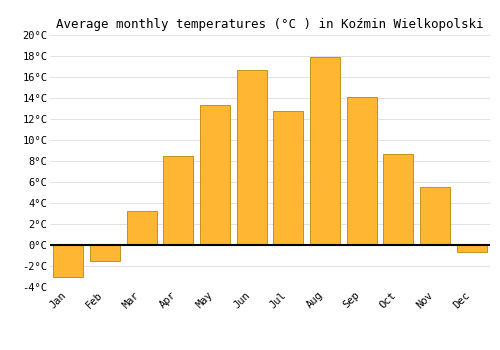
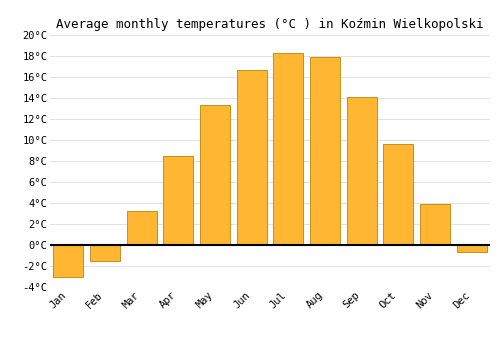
Jul: 12.8°C -> 18.3°C
Oct: 8.7°C -> 9.6°C
Nov: 5.5°C -> 3.9°C
